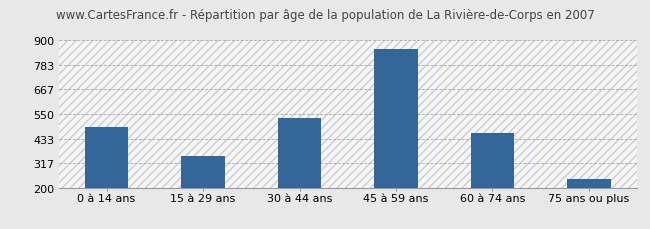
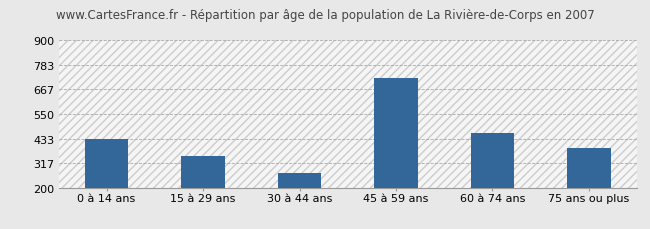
0 à 14 ans: 490 -> 430
30 à 44 ans: 530 -> 270
45 à 59 ans: 860 -> 720
75 ans ou plus: 240 -> 390
